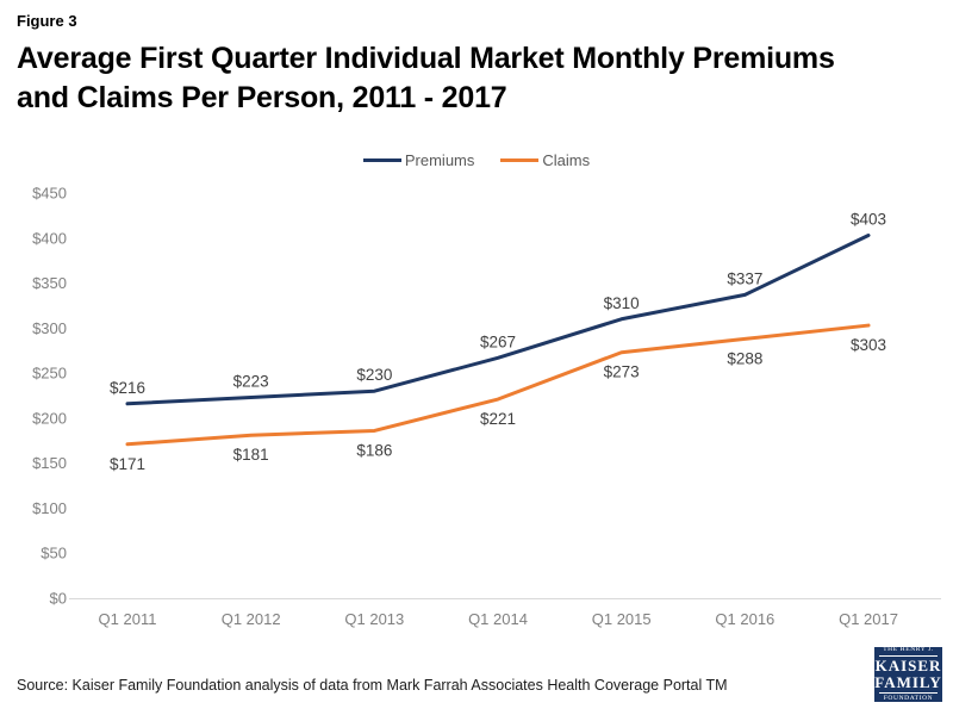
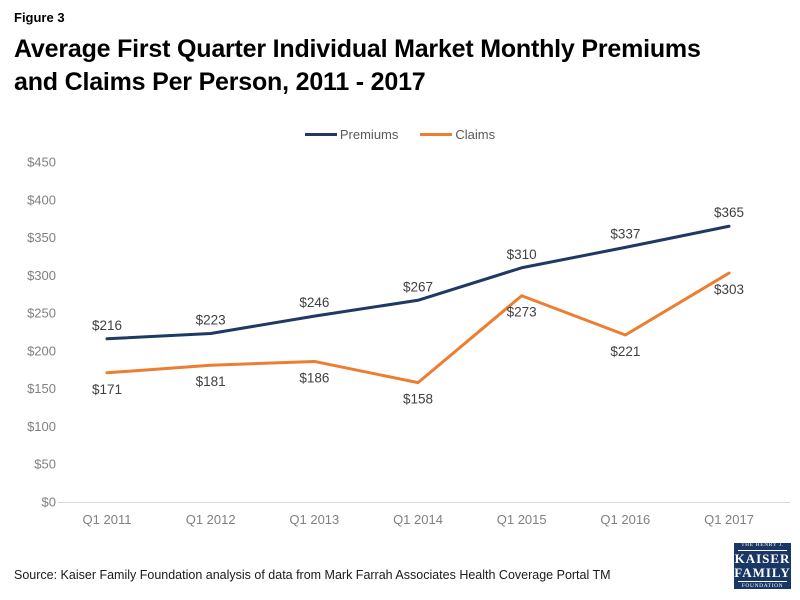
Premiums/Q1 2013: $230 -> $246
Claims/Q1 2014: $221 -> $158
Claims/Q1 2016: $288 -> $221
Premiums/Q1 2017: $403 -> $365
